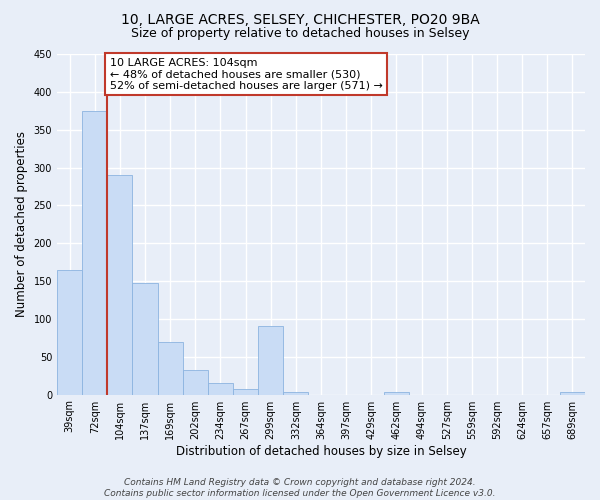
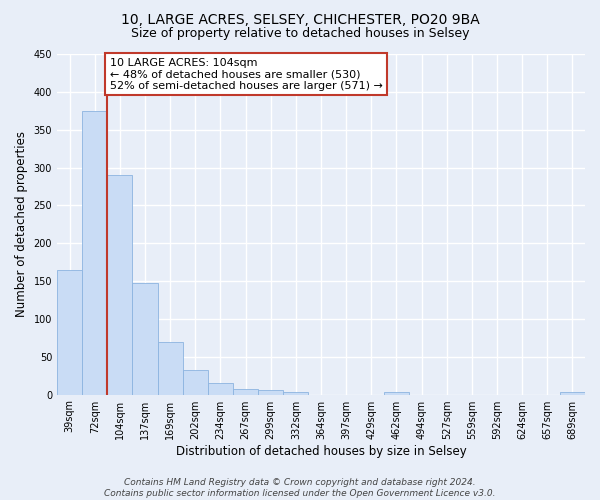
299sqm: 90 -> 6
